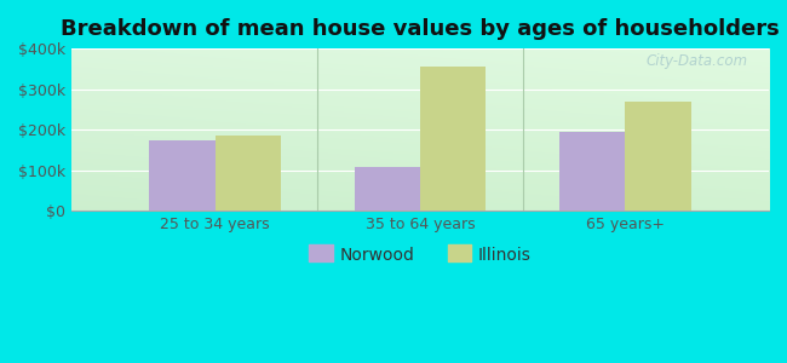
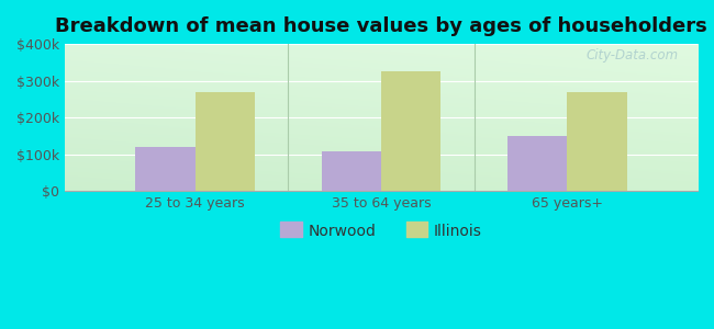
Norwood/25 to 34 years: $175k -> $120k
Illinois/25 to 34 years: $185k -> $270k
Illinois/35 to 64 years: $355k -> $325k
Norwood/65 years+: $195k -> $150k
